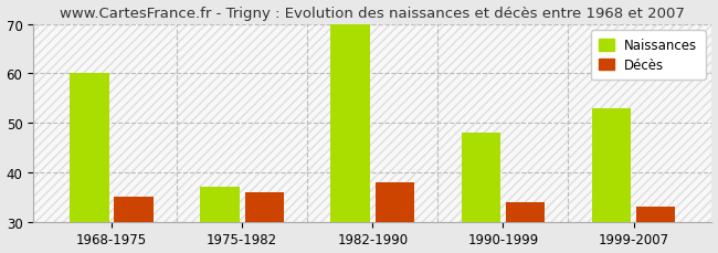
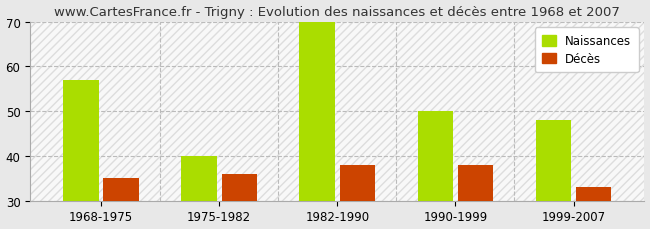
Naissances/1968-1975: 60 -> 57
Naissances/1975-1982: 37 -> 40
Naissances/1990-1999: 48 -> 50
Décès/1990-1999: 34 -> 38
Naissances/1999-2007: 53 -> 48
